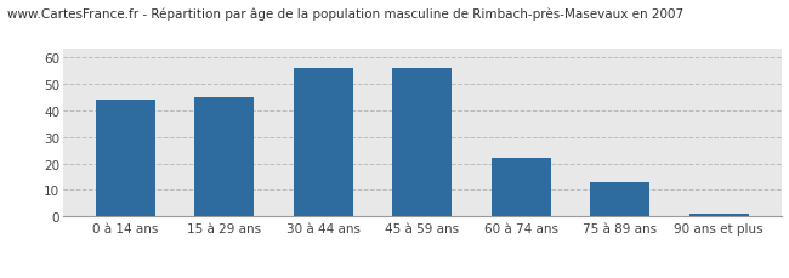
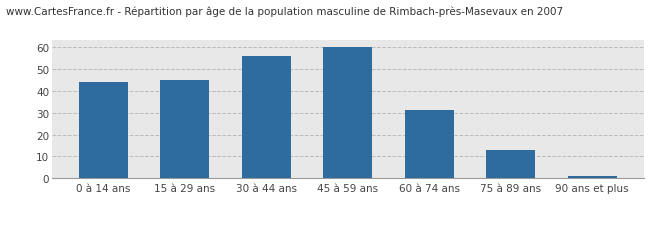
45 à 59 ans: 56 -> 60
60 à 74 ans: 22 -> 31
